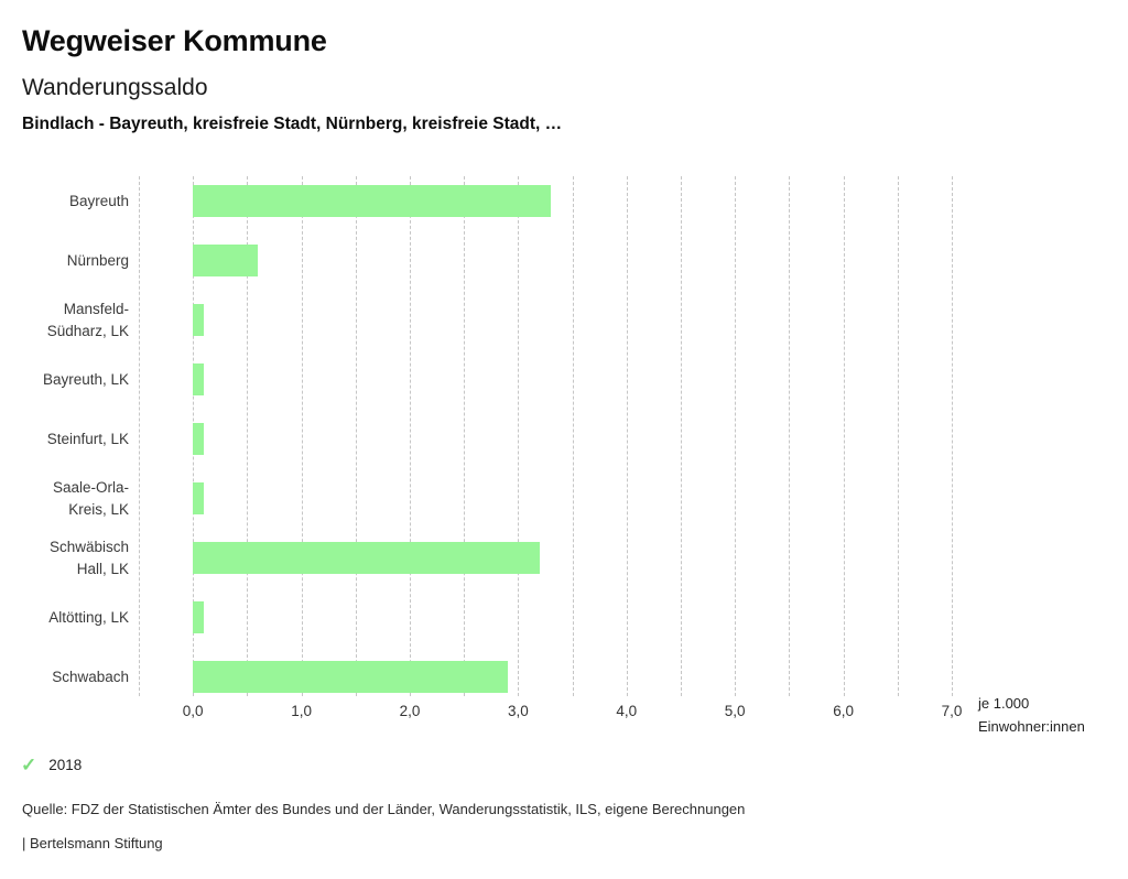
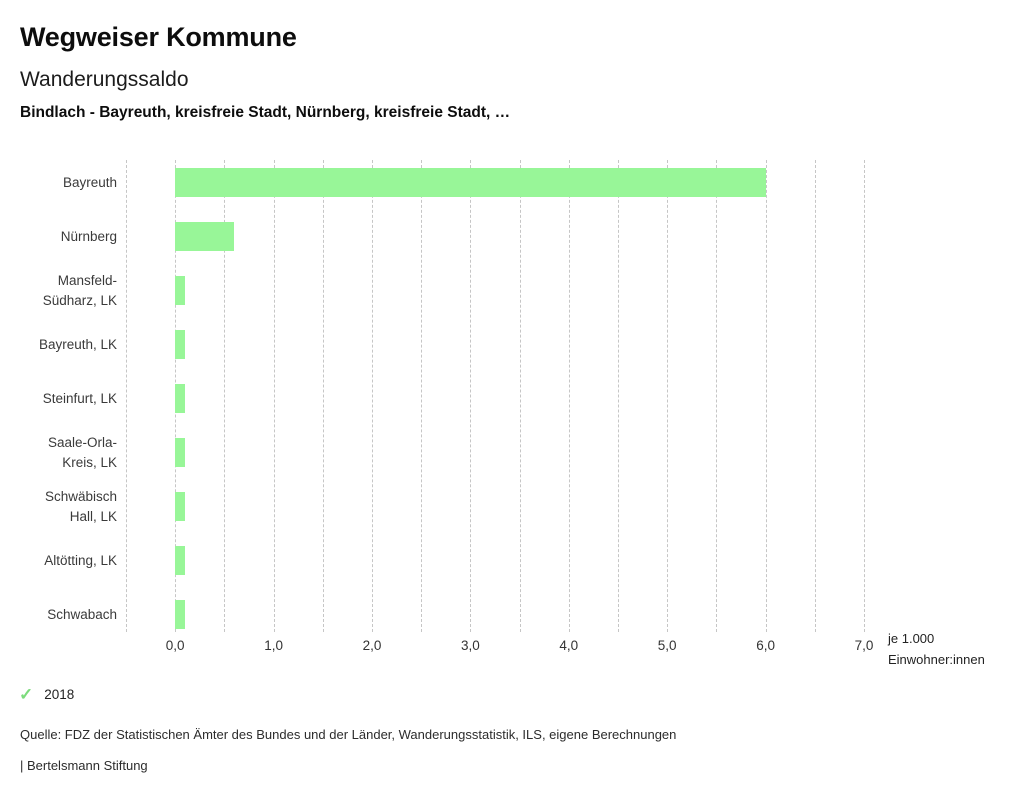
Bayreuth: 3,3 -> 6,0
Schwäbisch Hall, LK: 3,2 -> 0,1
Schwabach: 2,9 -> 0,1
